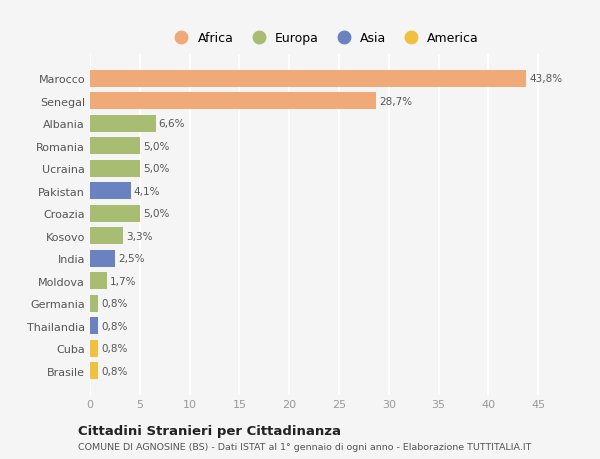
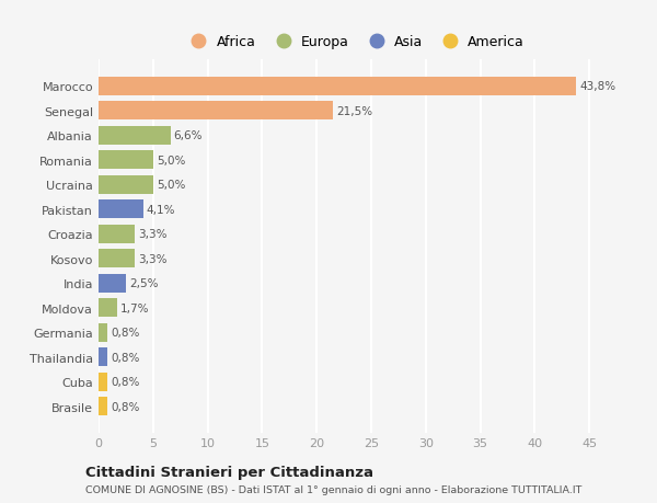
Senegal: 28,7% -> 21,5%
Croazia: 5,0% -> 3,3%
